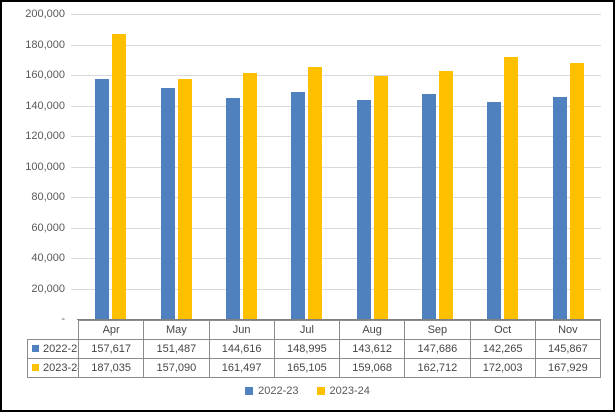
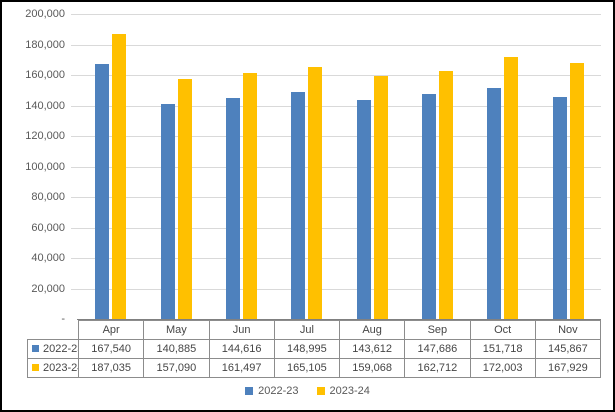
2022-23/Apr: 157,617 -> 167,540
2022-23/May: 151,487 -> 140,885
2022-23/Oct: 142,265 -> 151,718
